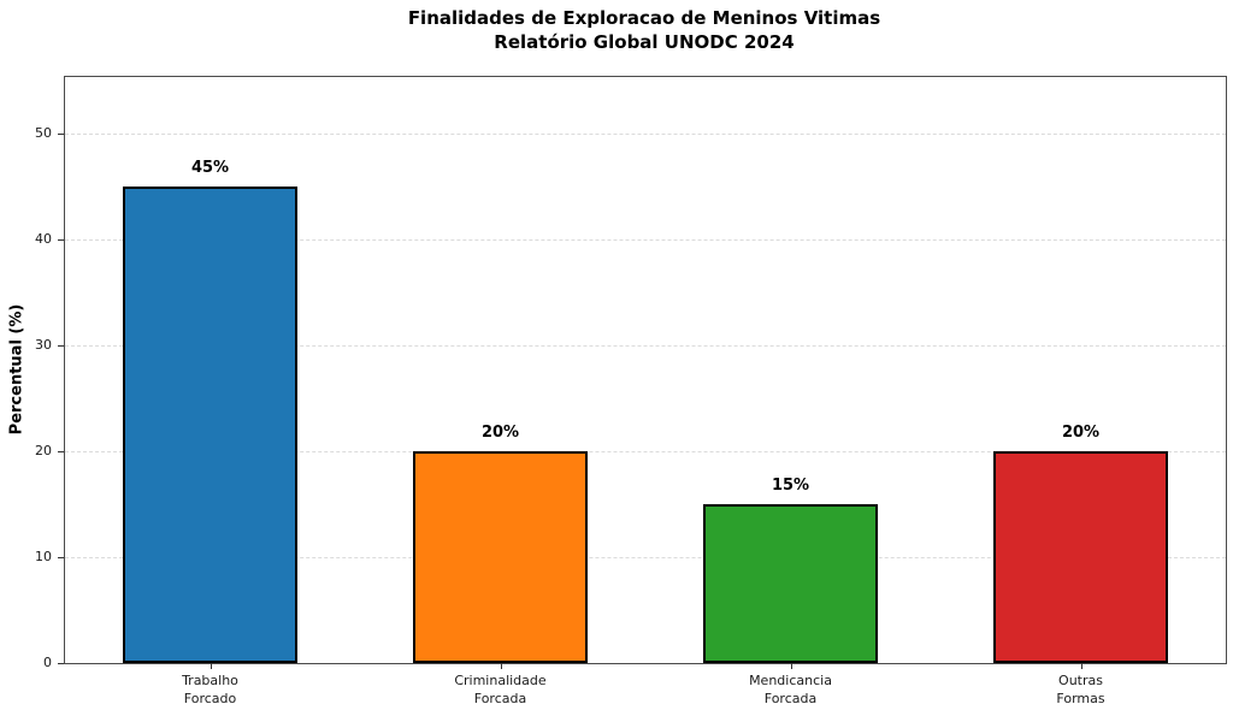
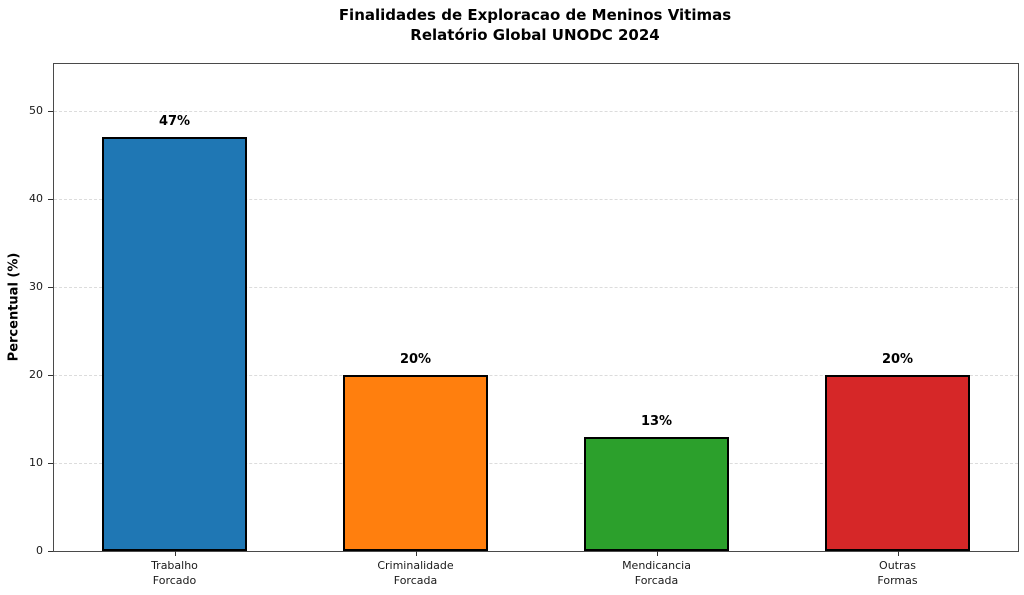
Trabalho Forcado: 45% -> 47%
Mendicancia Forcada: 15% -> 13%
